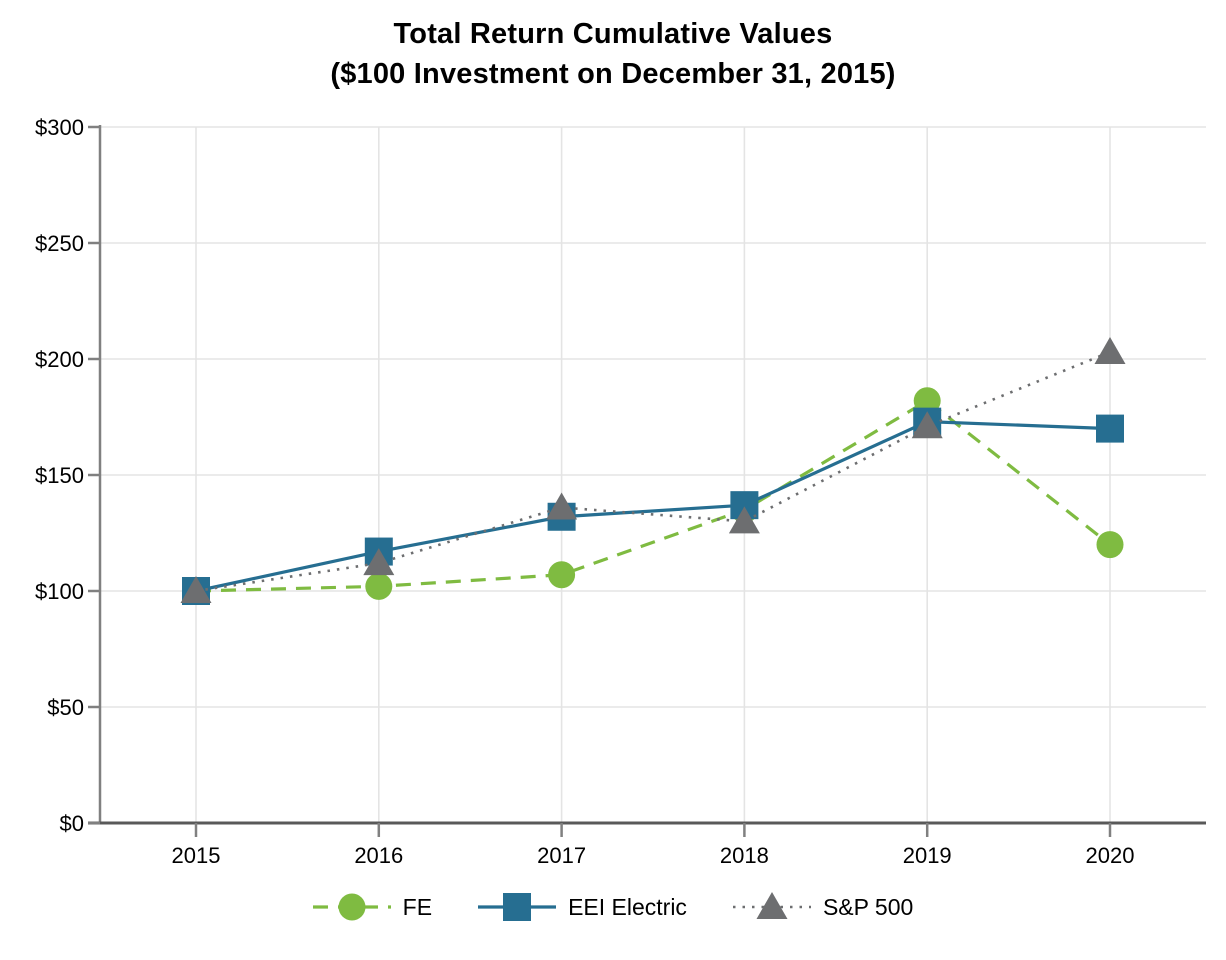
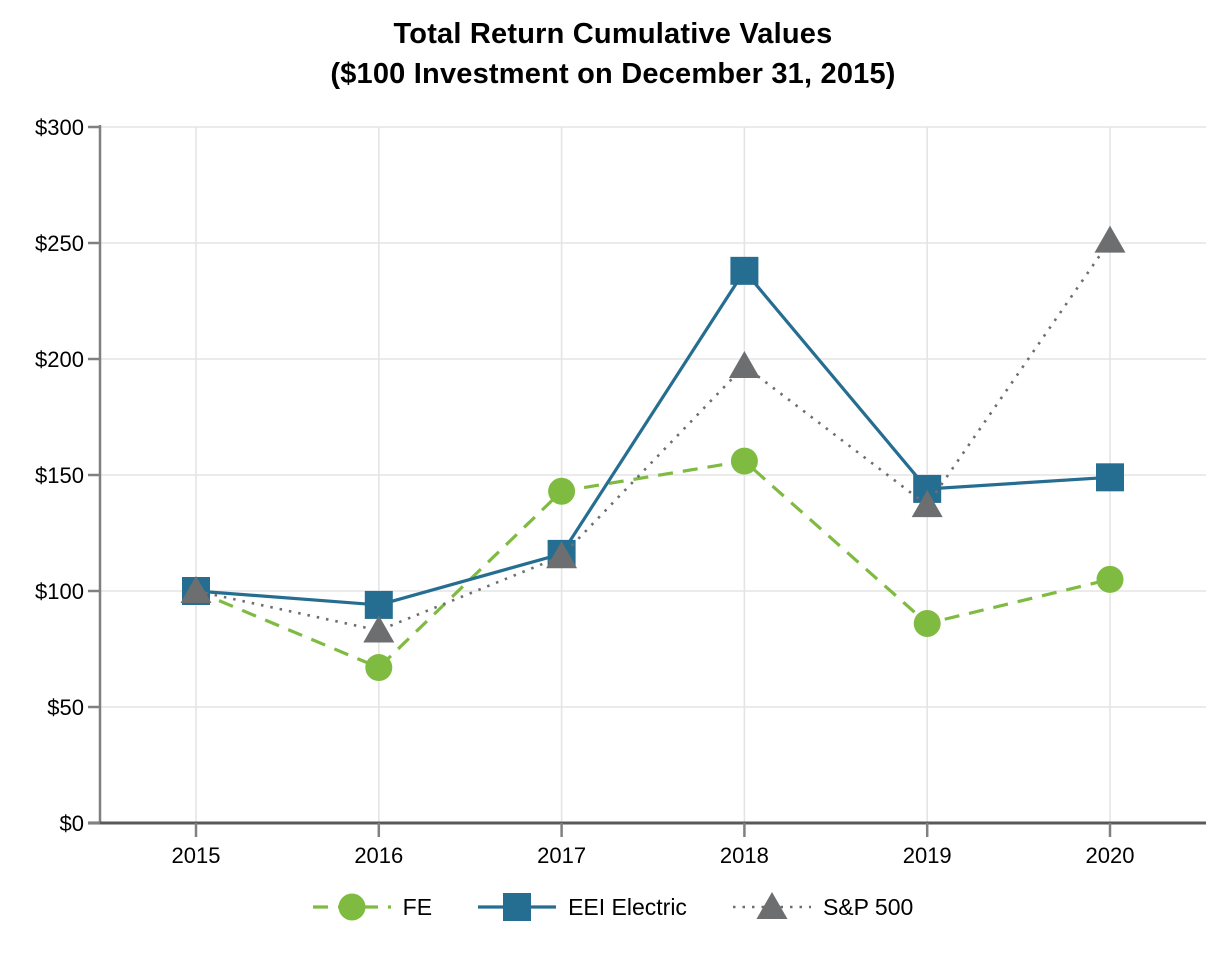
FE/2016: $102 -> $67
EEI Electric/2016: $117 -> $94
S&P 500/2016: $112 -> $83
FE/2017: $107 -> $143
EEI Electric/2017: $132 -> $116
S&P 500/2017: $136 -> $115
FE/2018: $135 -> $156
EEI Electric/2018: $137 -> $238
S&P 500/2018: $130 -> $197
FE/2019: $182 -> $86
EEI Electric/2019: $173 -> $144
S&P 500/2019: $171 -> $137
FE/2020: $120 -> $105
EEI Electric/2020: $170 -> $149
S&P 500/2020: $203 -> $251
